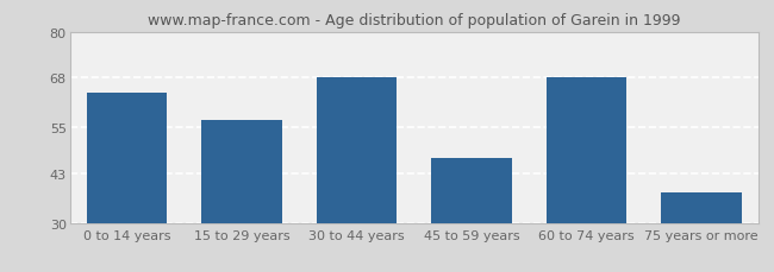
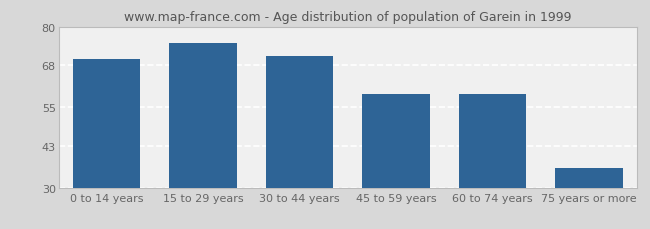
0 to 14 years: 64 -> 70
15 to 29 years: 57 -> 75
30 to 44 years: 68 -> 71
45 to 59 years: 47 -> 59
60 to 74 years: 68 -> 59
75 years or more: 38 -> 36
